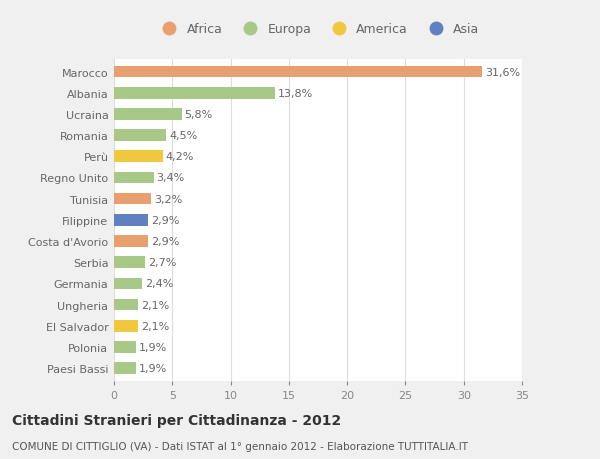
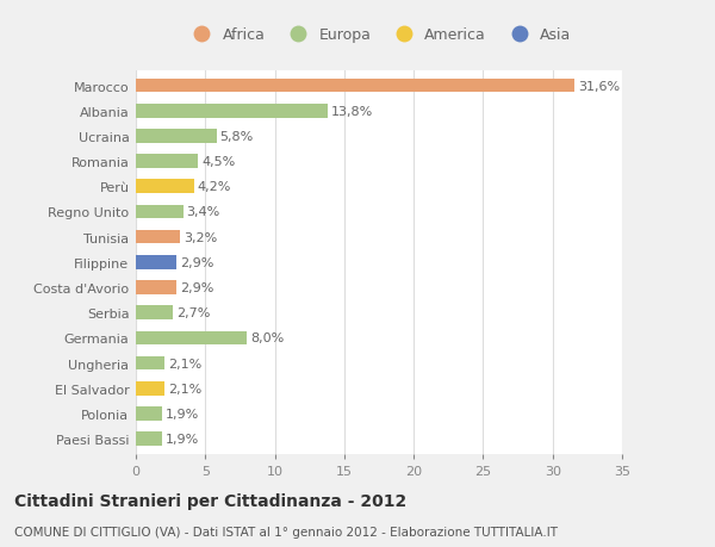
Germania: 2,4% -> 8,0%
